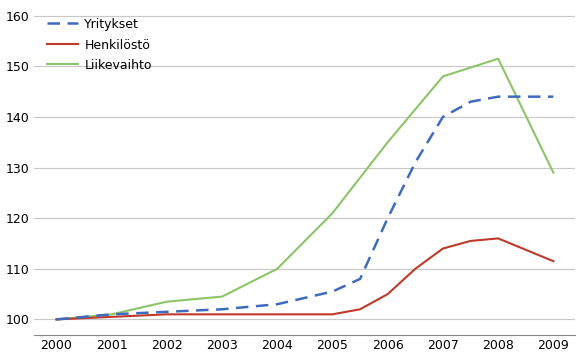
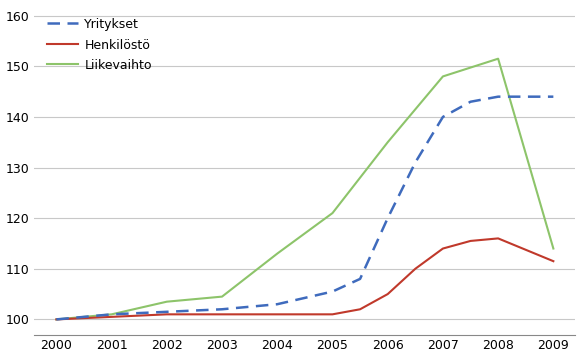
Liikevaihto/2004: 110.0 -> 113.0
Liikevaihto/2009: 129.0 -> 114.0
